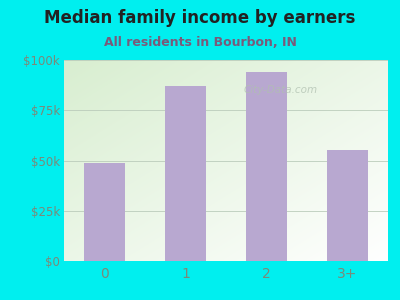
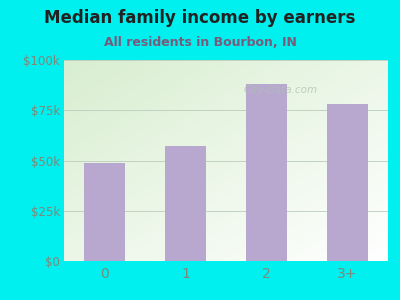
1: $87k -> $57k
2: $94k -> $88k
3+: $55k -> $78k
